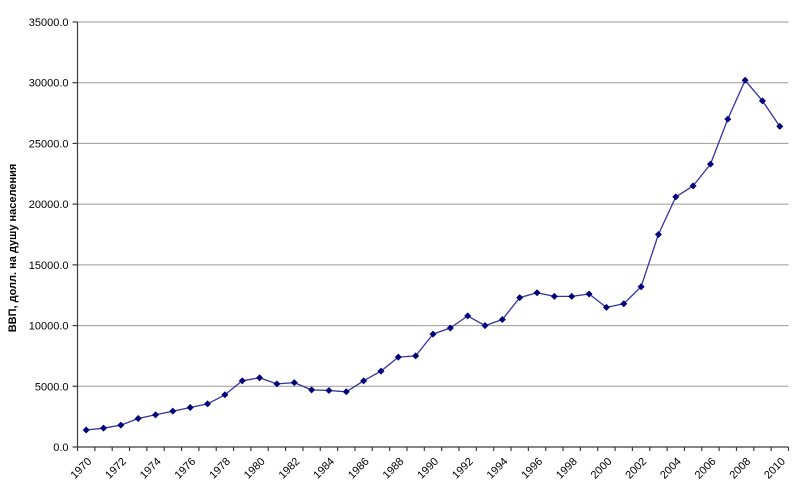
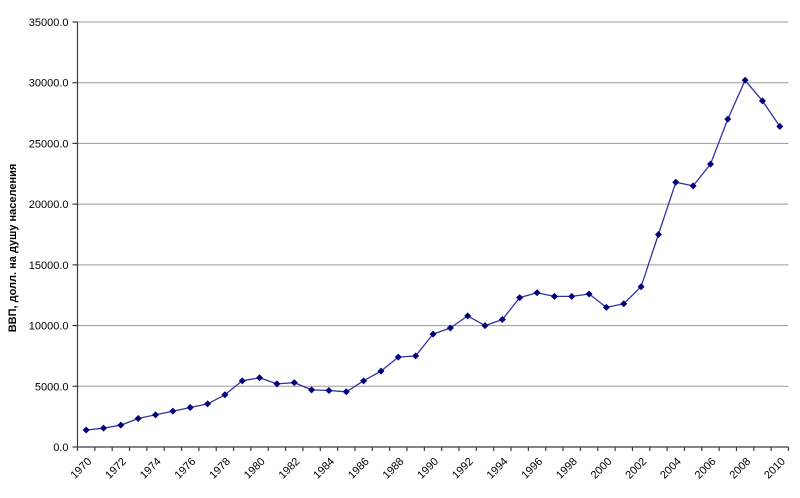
2004: 20600 -> 21800
